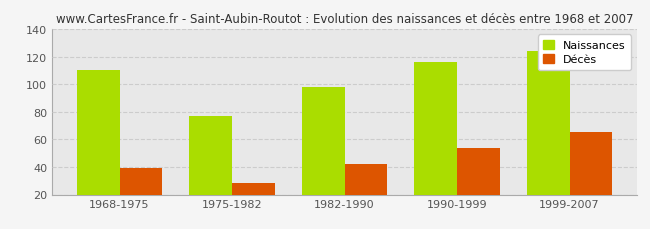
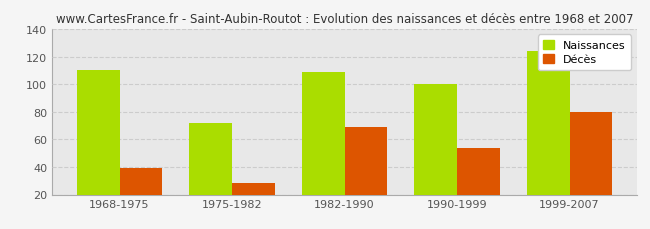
Naissances/1975-1982: 77 -> 72
Naissances/1982-1990: 98 -> 109
Décès/1982-1990: 42 -> 69
Naissances/1990-1999: 116 -> 100
Décès/1999-2007: 65 -> 80
